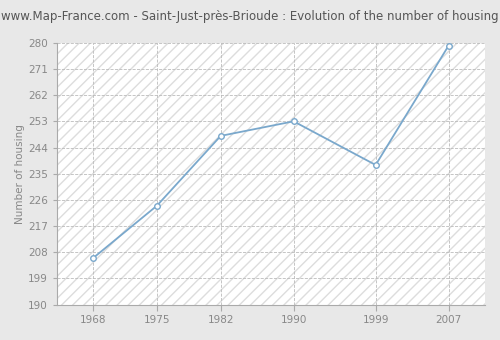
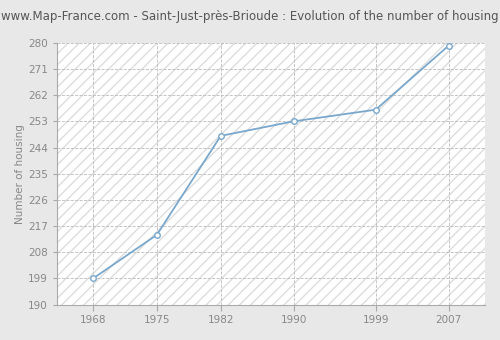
1968: 206 -> 199
1975: 224 -> 214
1999: 238 -> 257
